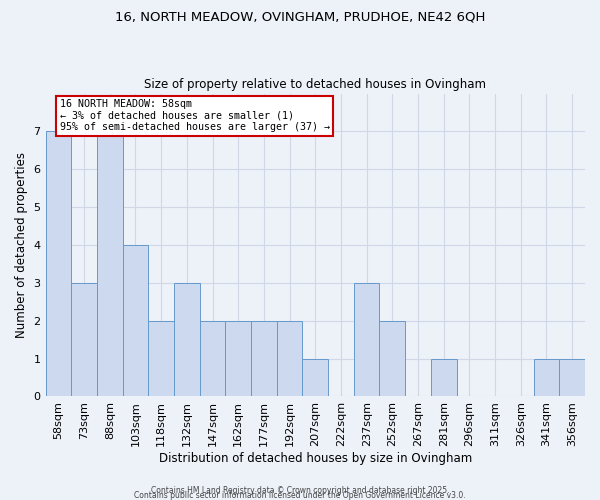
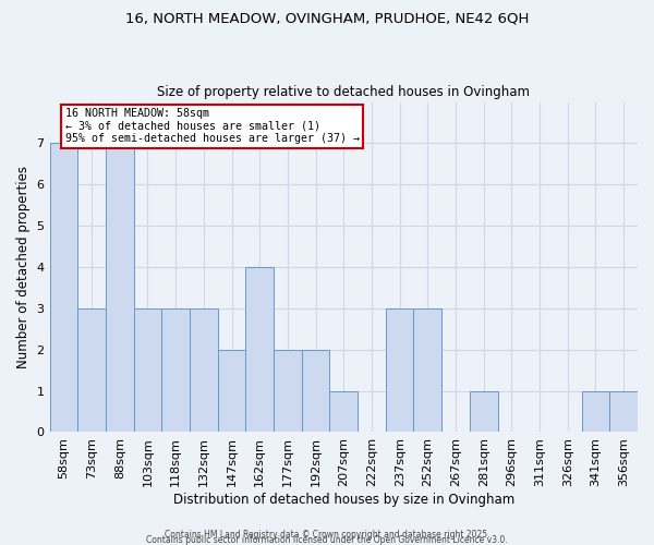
103sqm: 4 -> 3
118sqm: 2 -> 3
162sqm: 2 -> 4
252sqm: 2 -> 3
